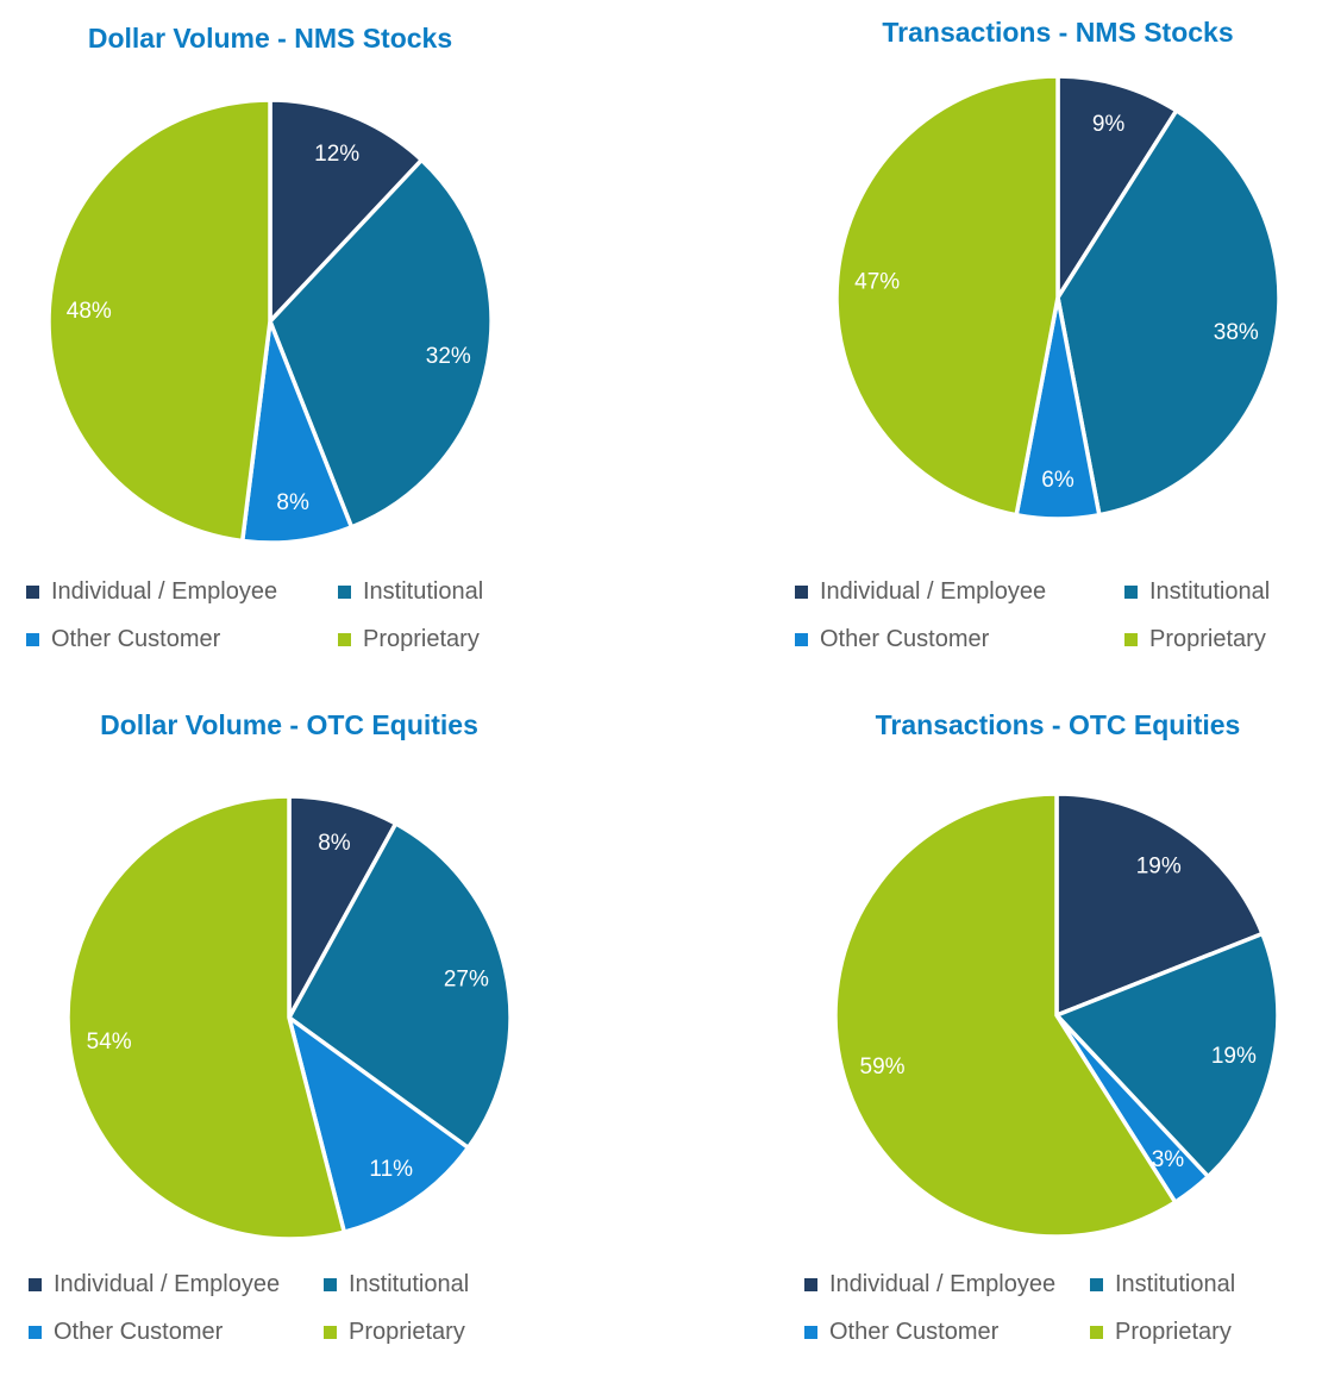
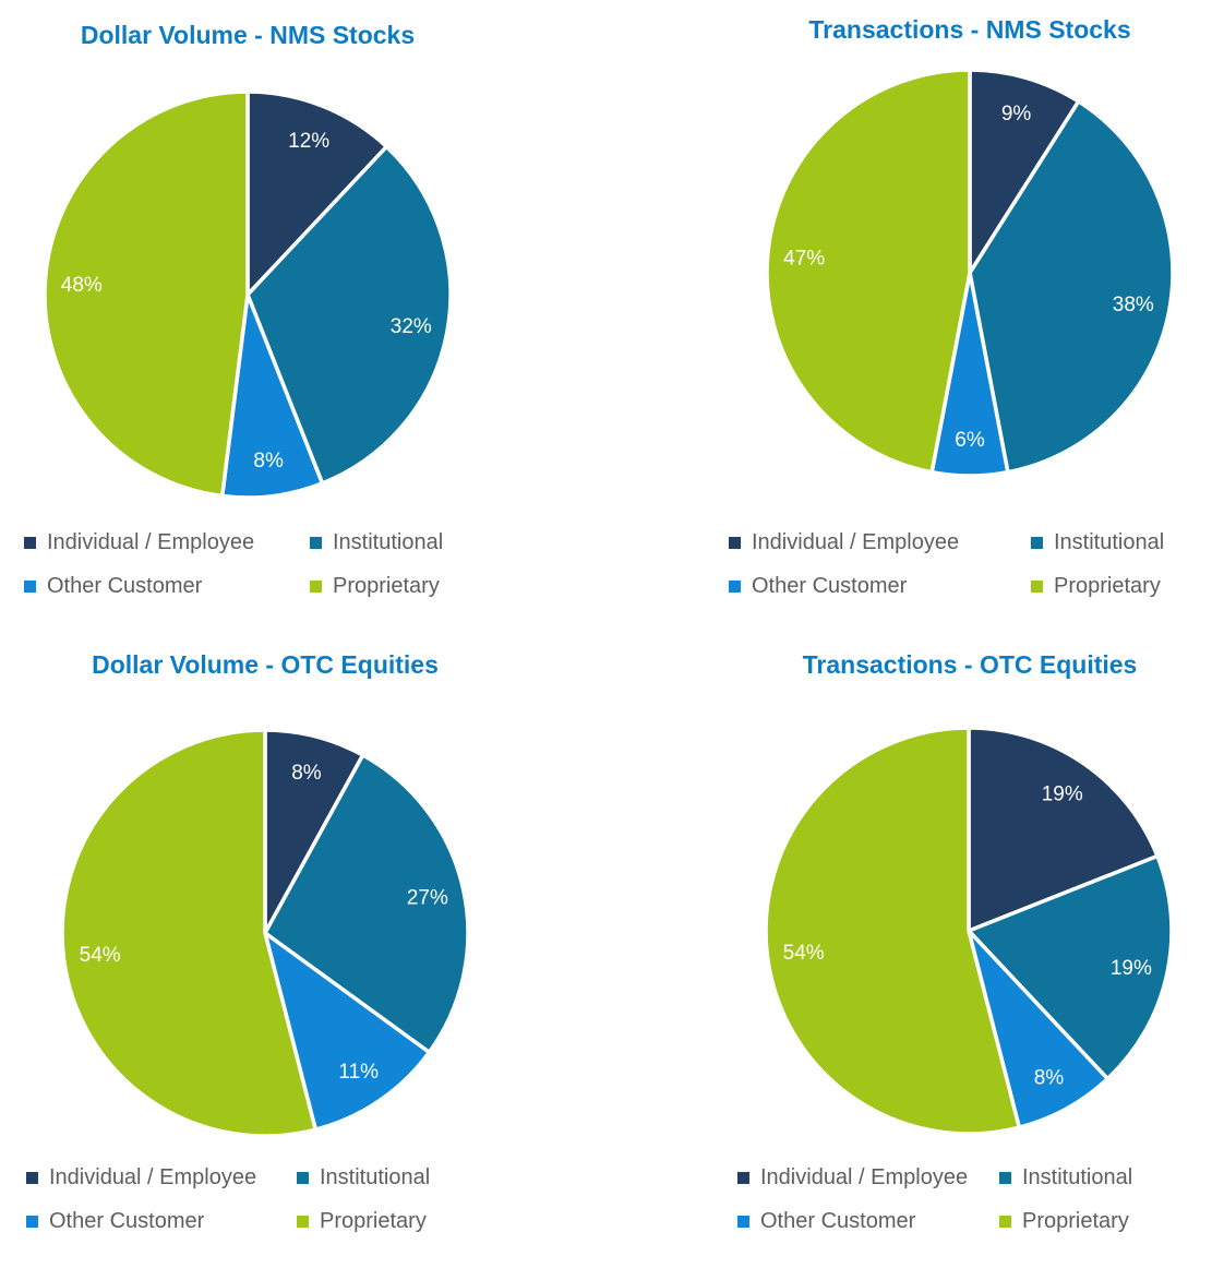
Transactions - OTC Equities/Other Customer: 3% -> 8%
Transactions - OTC Equities/Proprietary: 59% -> 54%
